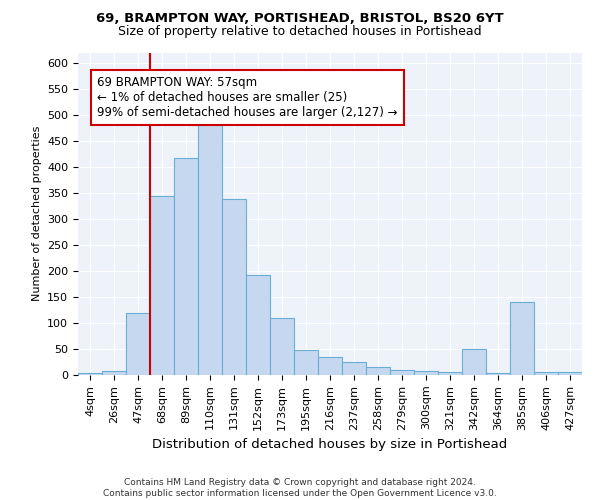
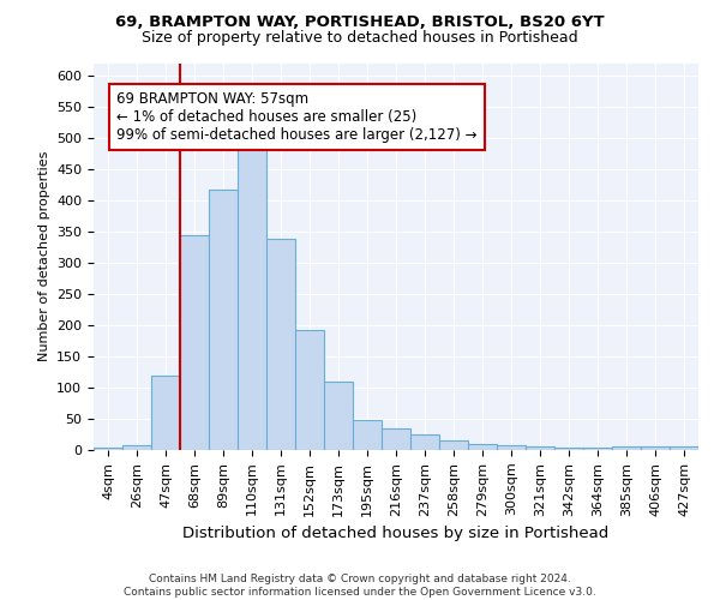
342sqm: 50 -> 4
385sqm: 140 -> 5
